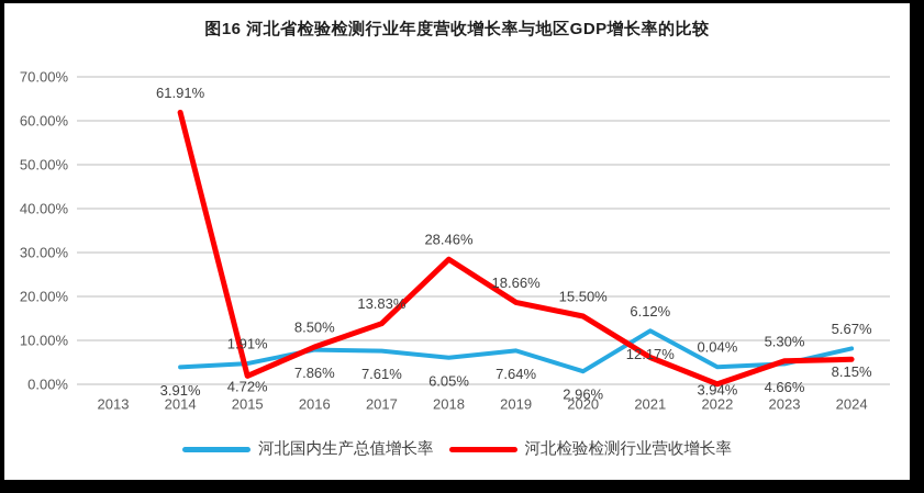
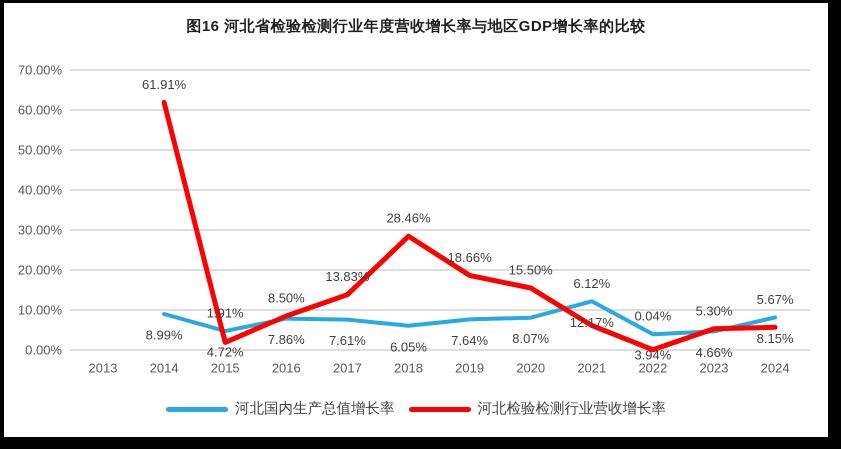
河北国内生产总值增长率/2014: 3.91% -> 8.99%
河北国内生产总值增长率/2020: 2.96% -> 8.07%
